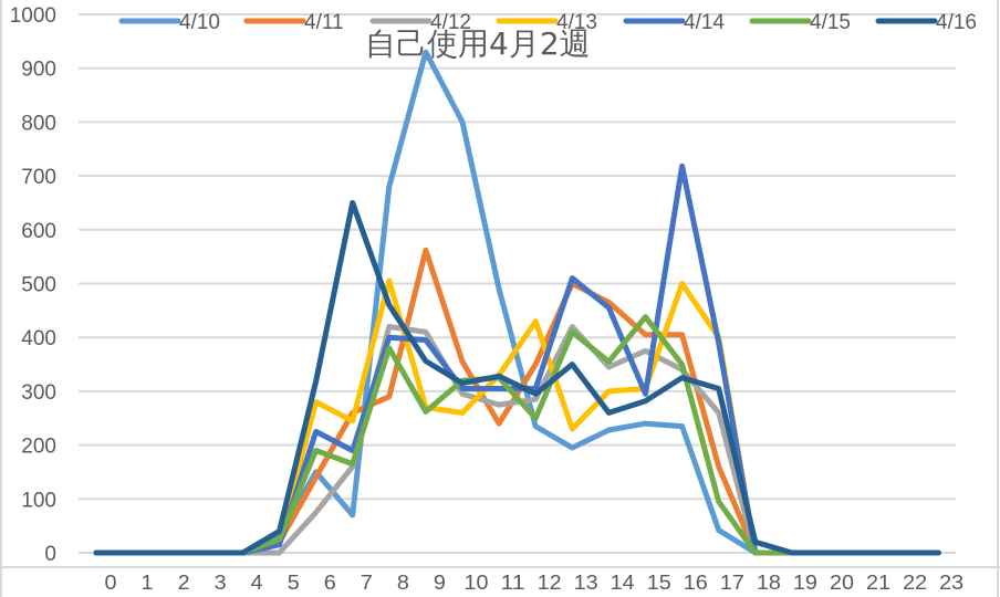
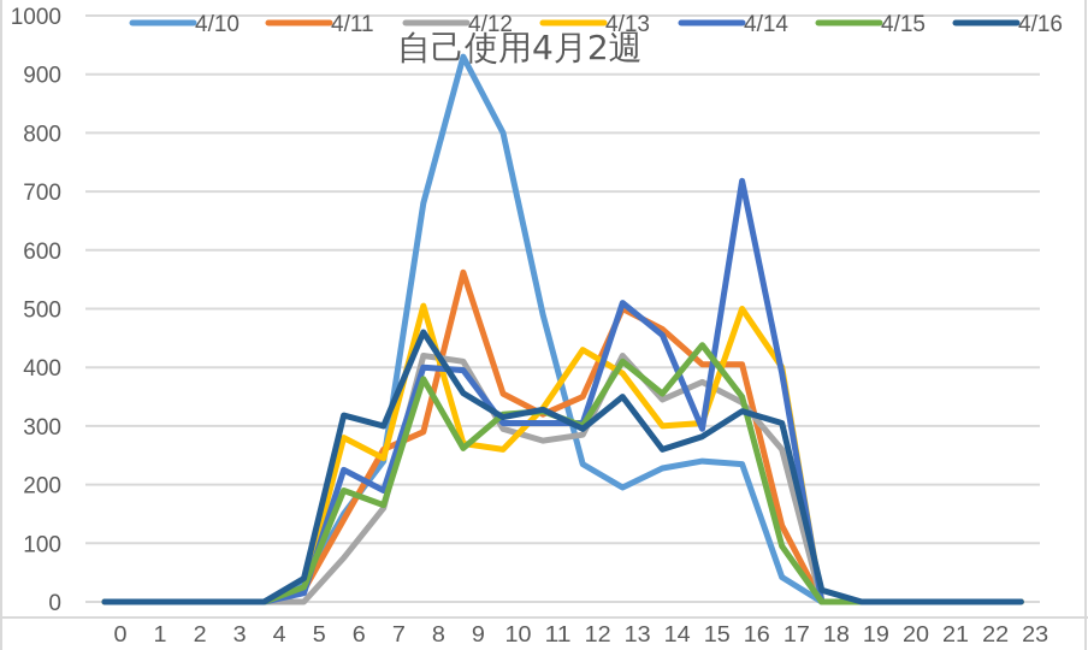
4/10/7: 70 -> 240
4/16/7: 650 -> 300
4/11/11: 240 -> 320
4/15/12: 250 -> 300
4/13/13: 230 -> 390
4/11/17: 160 -> 130
